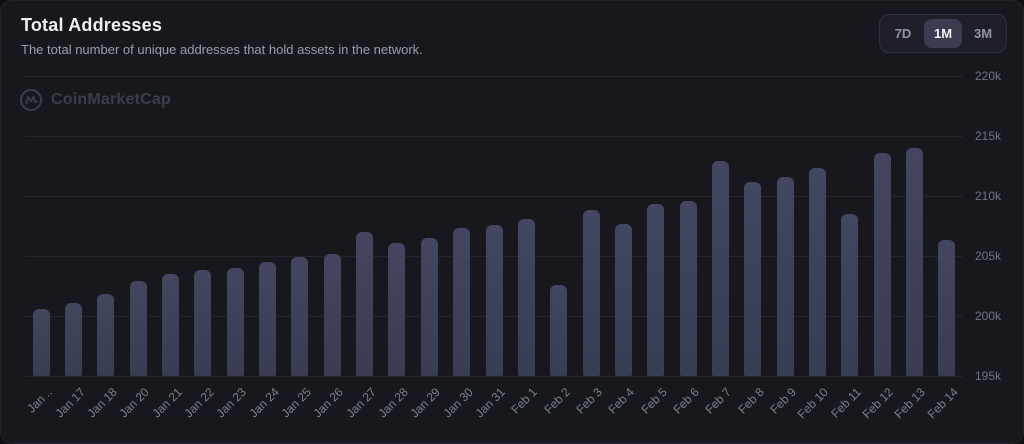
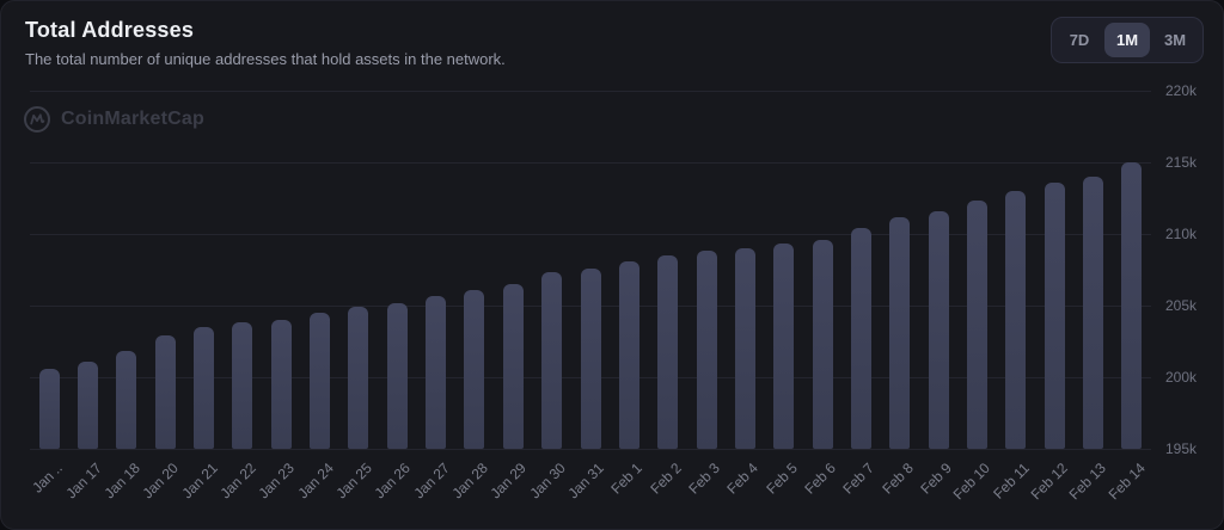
Jan 27: 207.0k -> 205.7k
Feb 2: 202.6k -> 208.5k
Feb 4: 207.7k -> 209.0k
Feb 7: 212.9k -> 210.4k
Feb 11: 208.5k -> 213.0k
Feb 14: 206.3k -> 215.0k
